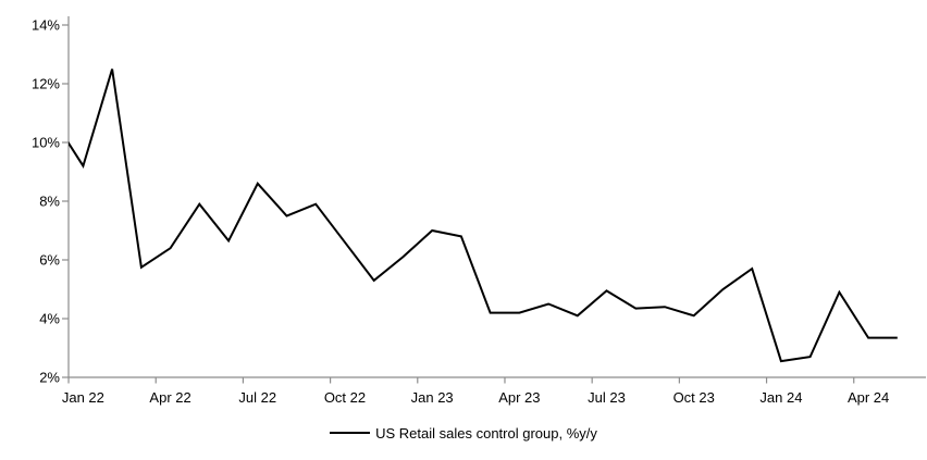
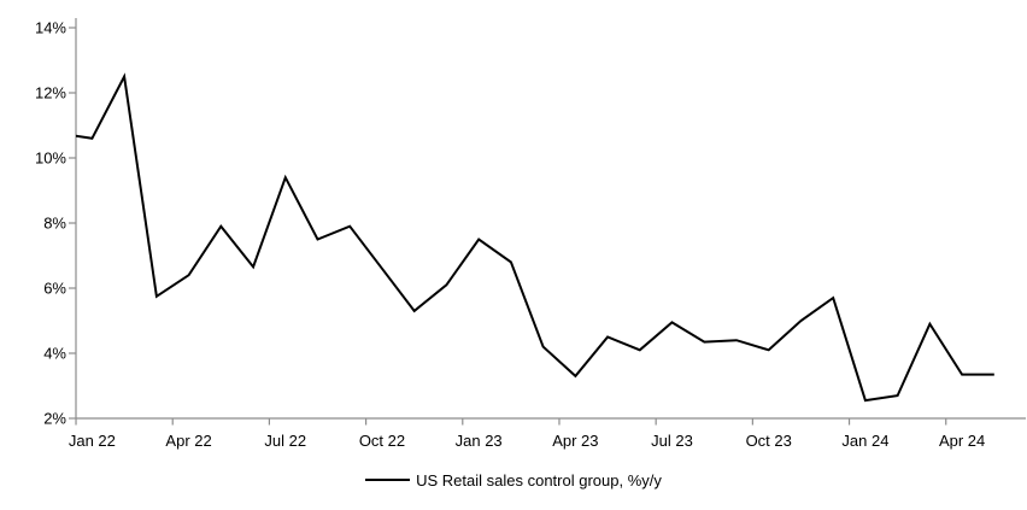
Jan 22: 9.2% -> 10.6%
Jul 22: 8.6% -> 9.4%
Jan 23: 7.0% -> 7.5%
Apr 23: 4.2% -> 3.3%
